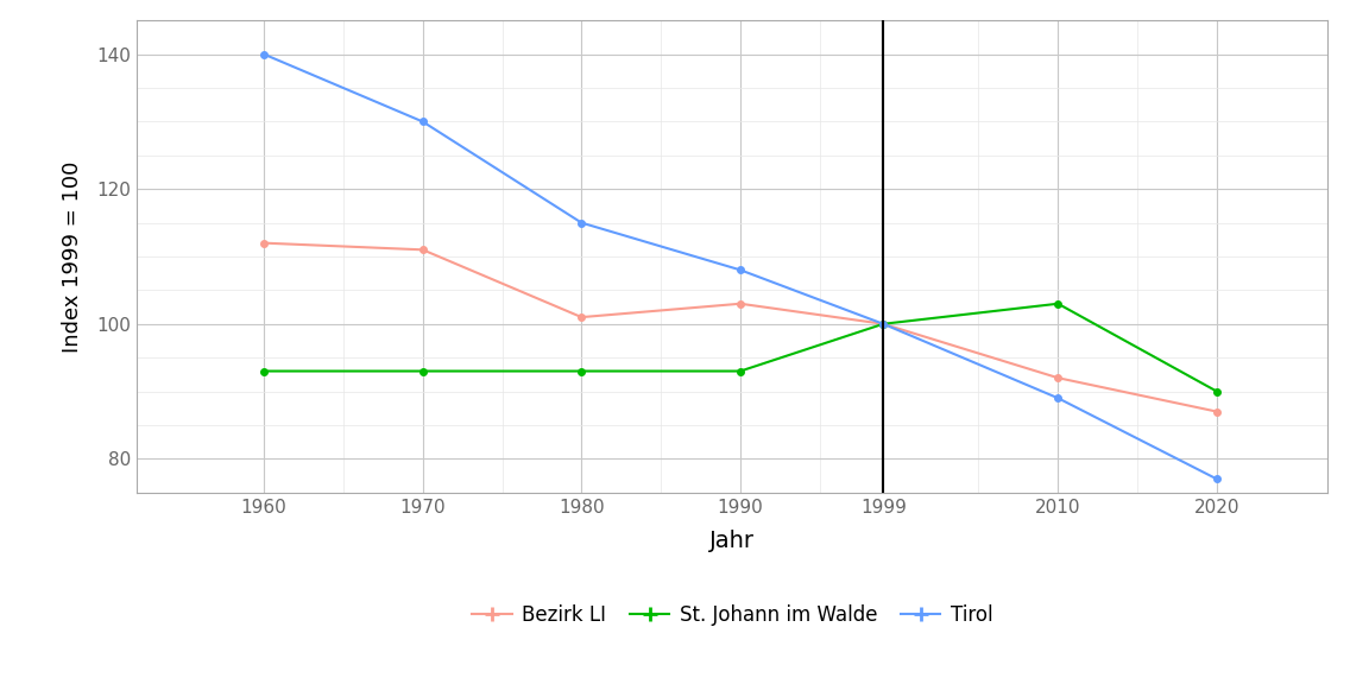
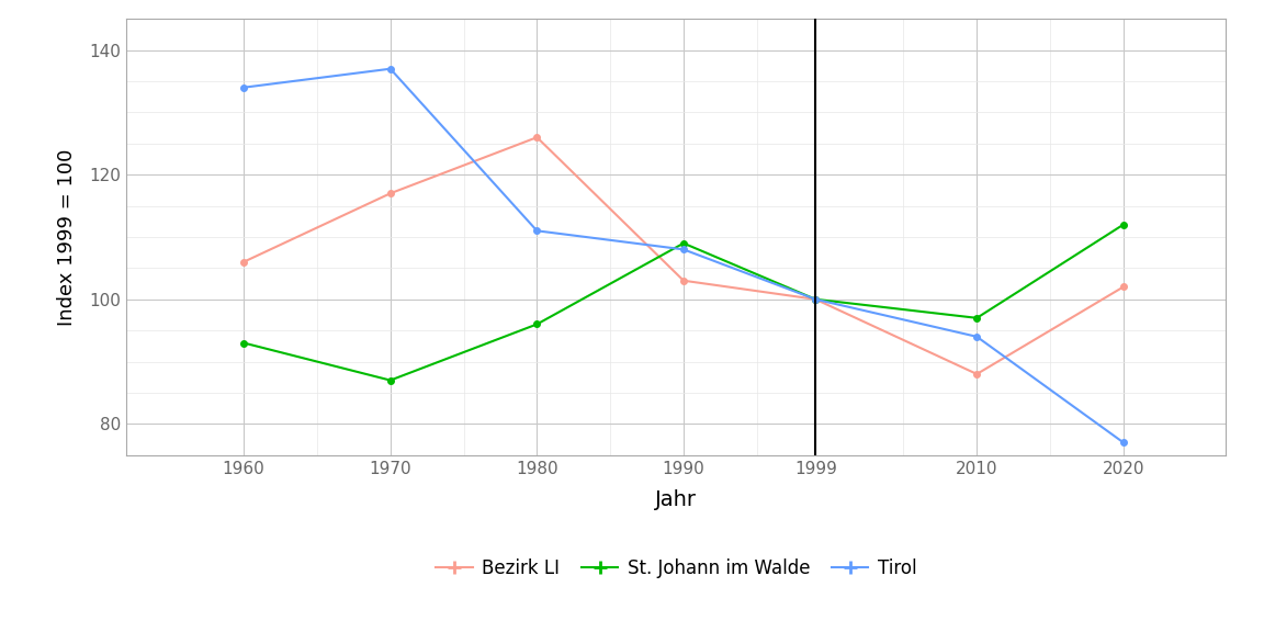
Bezirk LI/1960: 112 -> 106
Tirol/1960: 140 -> 134
Bezirk LI/1970: 111 -> 117
St. Johann im Walde/1970: 93 -> 87
Tirol/1970: 130 -> 137
Bezirk LI/1980: 101 -> 126
St. Johann im Walde/1980: 93 -> 96
Tirol/1980: 115 -> 111
St. Johann im Walde/1990: 93 -> 109
Bezirk LI/2010: 92 -> 88
St. Johann im Walde/2010: 103 -> 97
Tirol/2010: 89 -> 94
Bezirk LI/2020: 87 -> 102
St. Johann im Walde/2020: 90 -> 112
